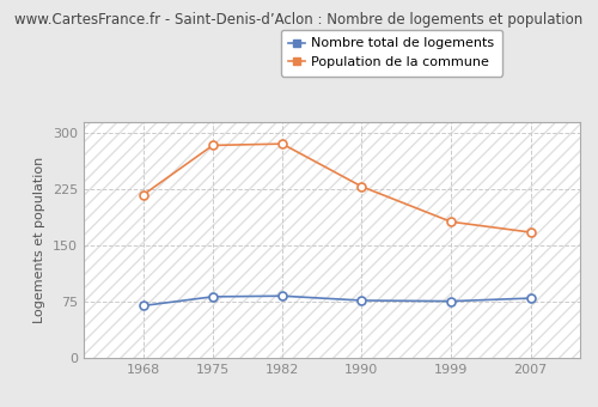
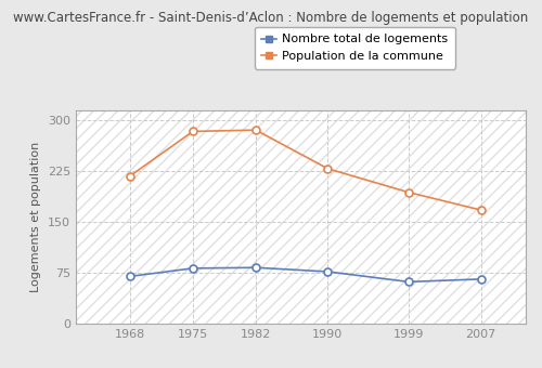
Nombre total de logements/1999: 76 -> 62
Population de la commune/1999: 182 -> 194
Nombre total de logements/2007: 80 -> 66
